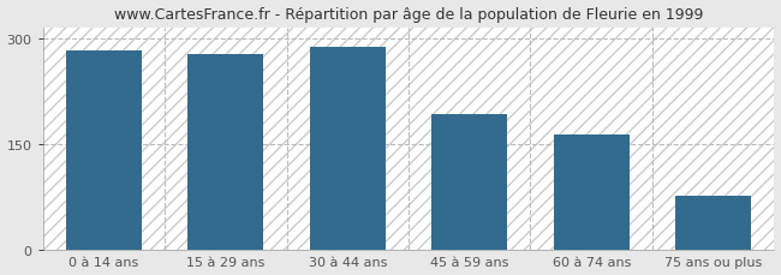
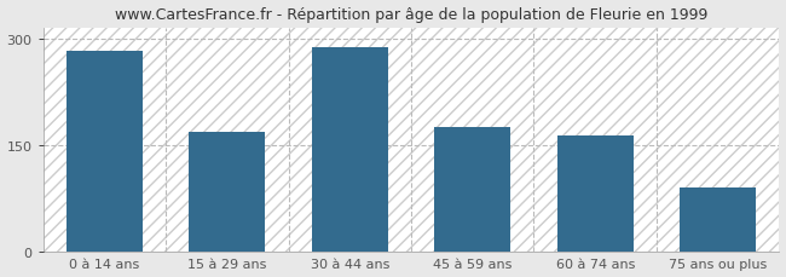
15 à 29 ans: 278 -> 168
45 à 59 ans: 192 -> 175
75 ans ou plus: 76 -> 90
